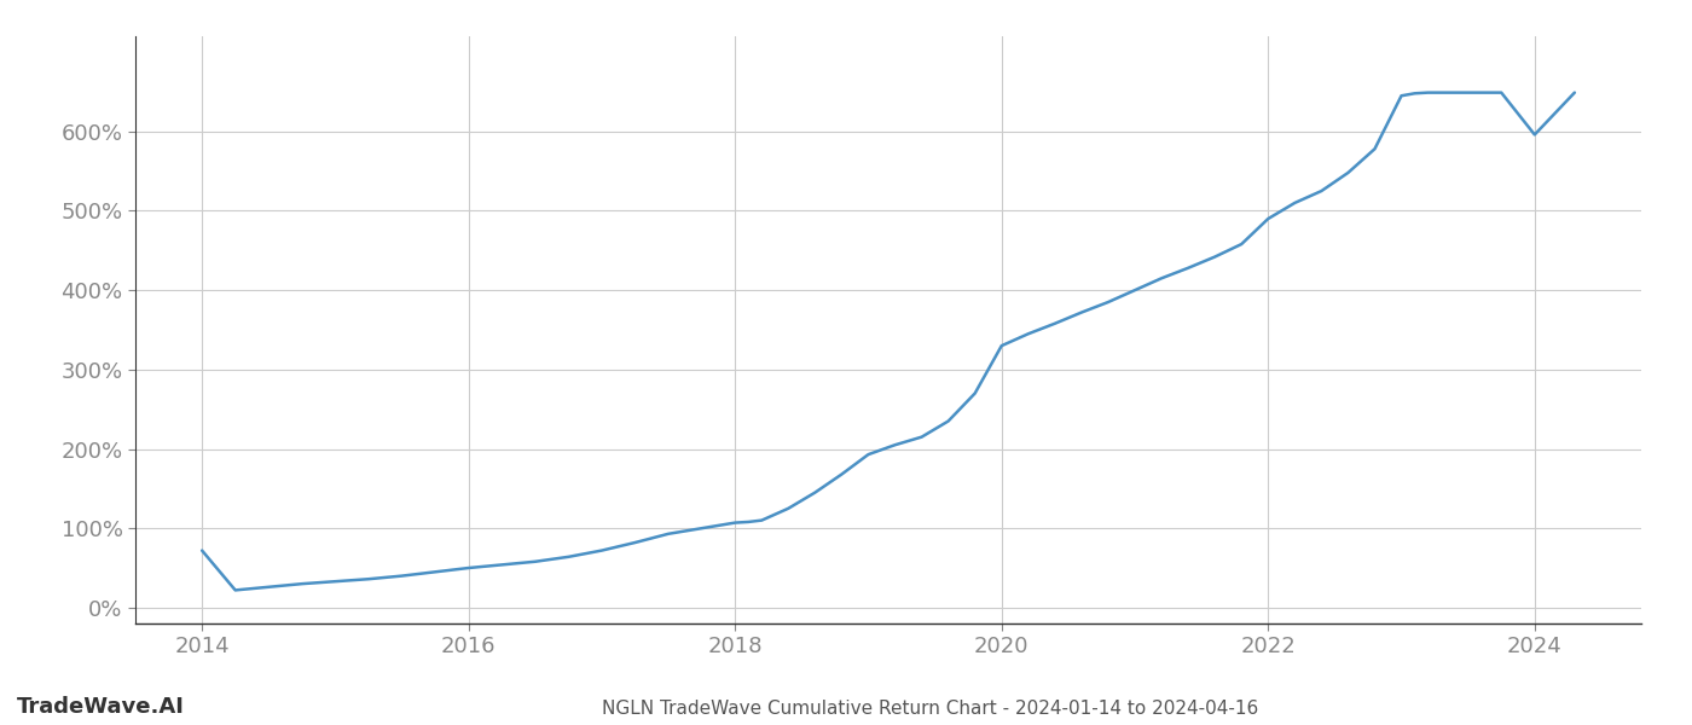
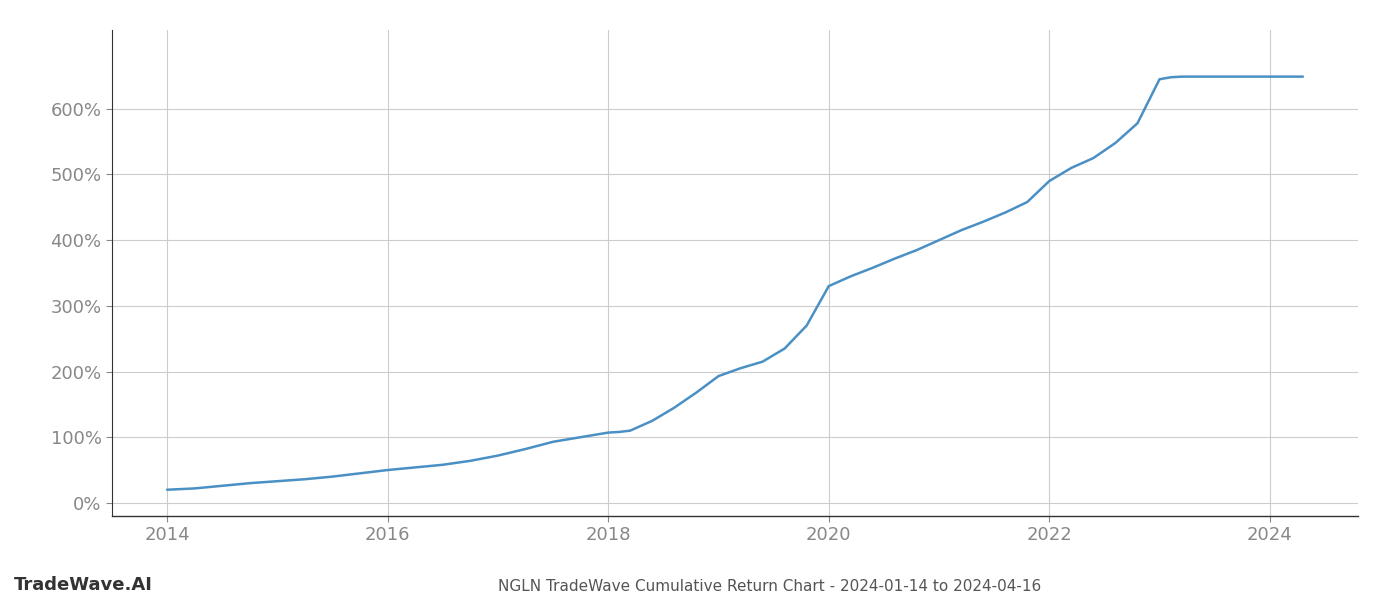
2014: 72% -> 20%
2024: 596% -> 649%
